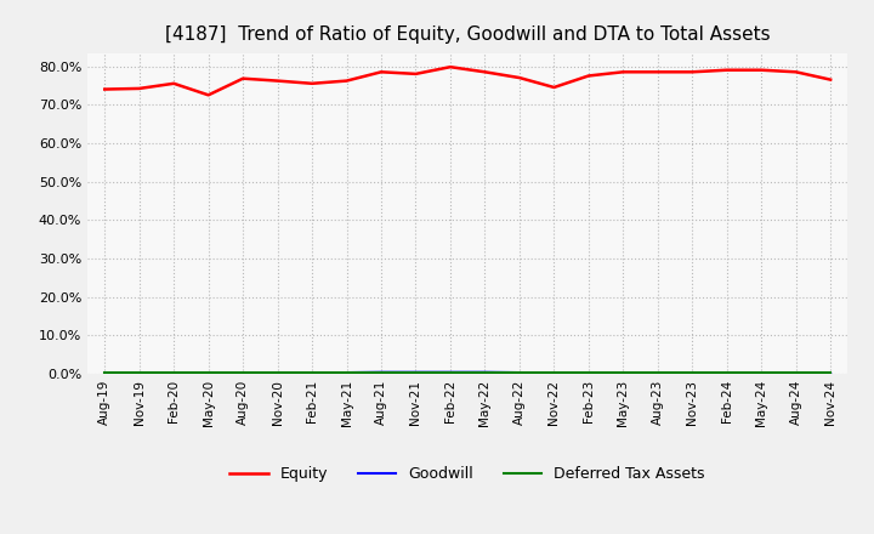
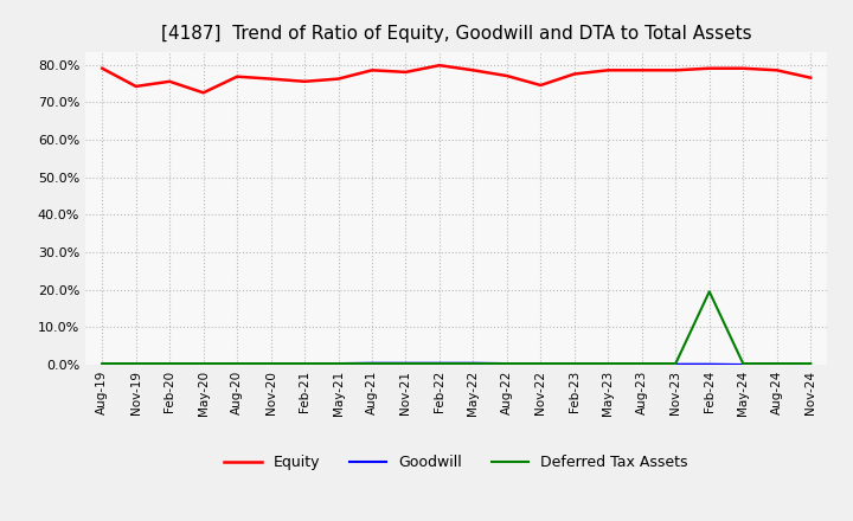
Equity/Aug-19: 74.0% -> 79.0%
Deferred Tax Assets/Feb-24: 0.3% -> 19.5%
